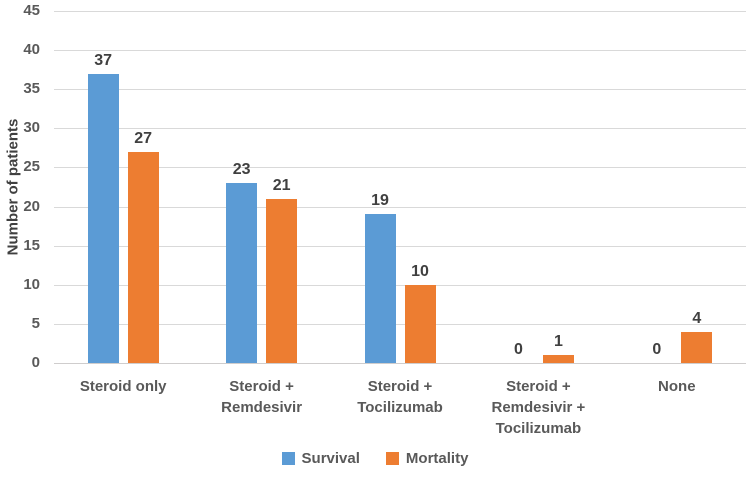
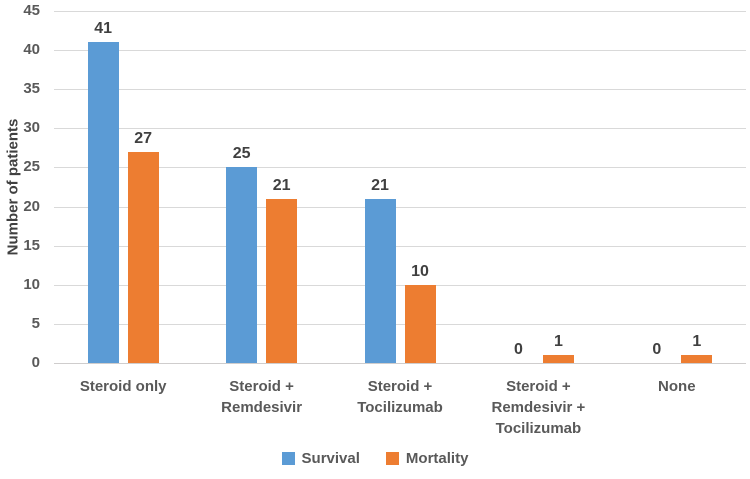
Survival/Steroid only: 37 -> 41
Survival/Steroid + Remdesivir: 23 -> 25
Survival/Steroid + Tocilizumab: 19 -> 21
Mortality/None: 4 -> 1
